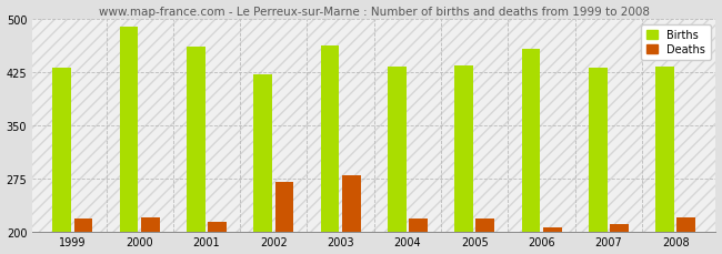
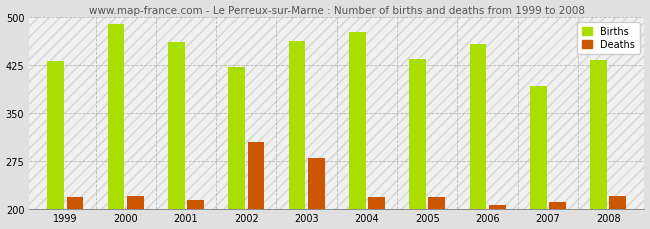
Deaths/2002: 270 -> 304
Births/2004: 432 -> 476
Births/2007: 430 -> 392
